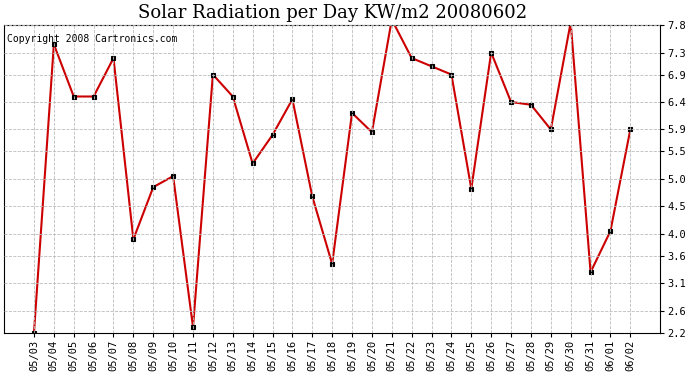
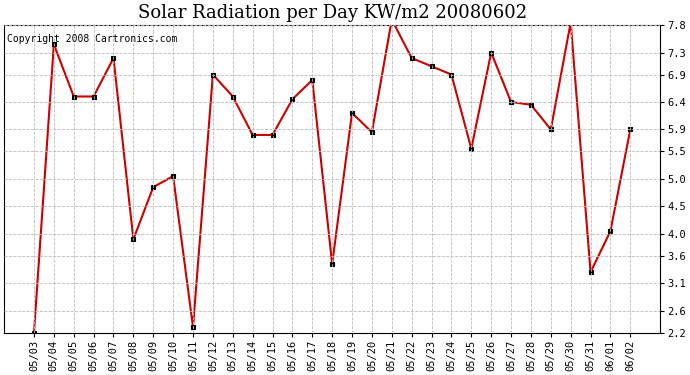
05/14: 5.28 -> 5.80
05/17: 4.68 -> 6.80
05/25: 4.82 -> 5.55
